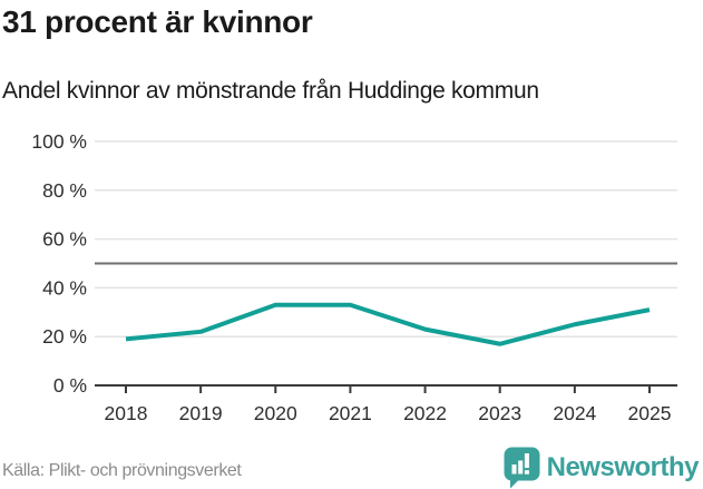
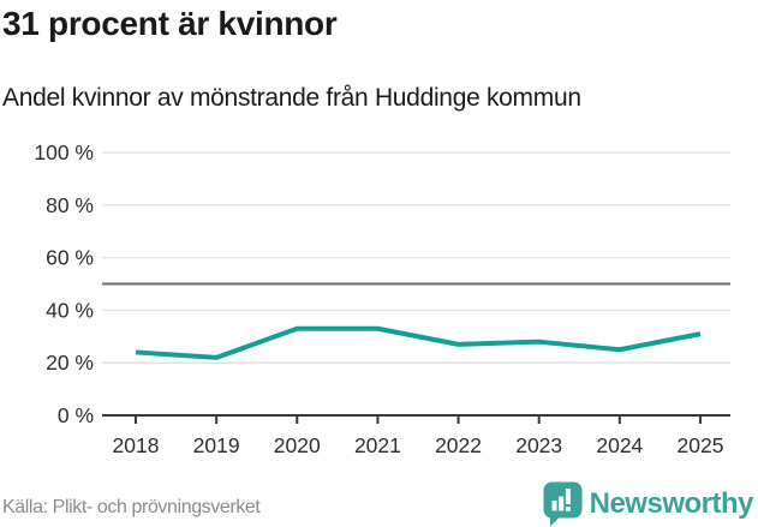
2018: 19% -> 24%
2022: 23% -> 27%
2023: 17% -> 28%
